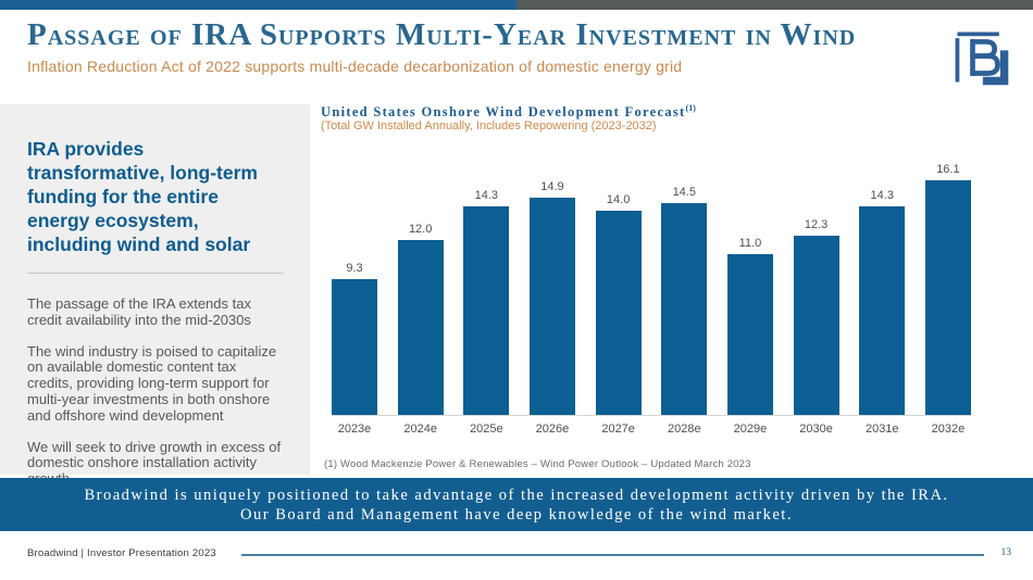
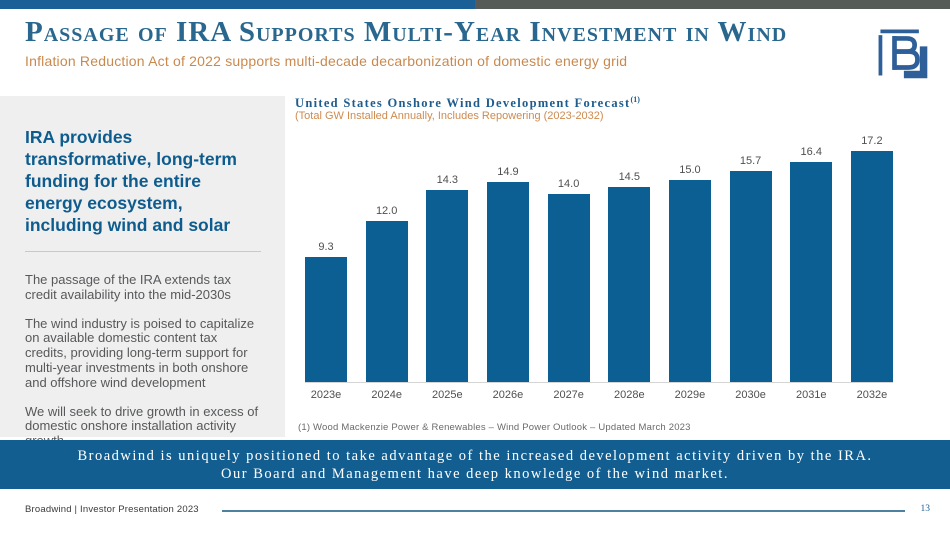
2029e: 11.0 -> 15.0
2030e: 12.3 -> 15.7
2031e: 14.3 -> 16.4
2032e: 16.1 -> 17.2
